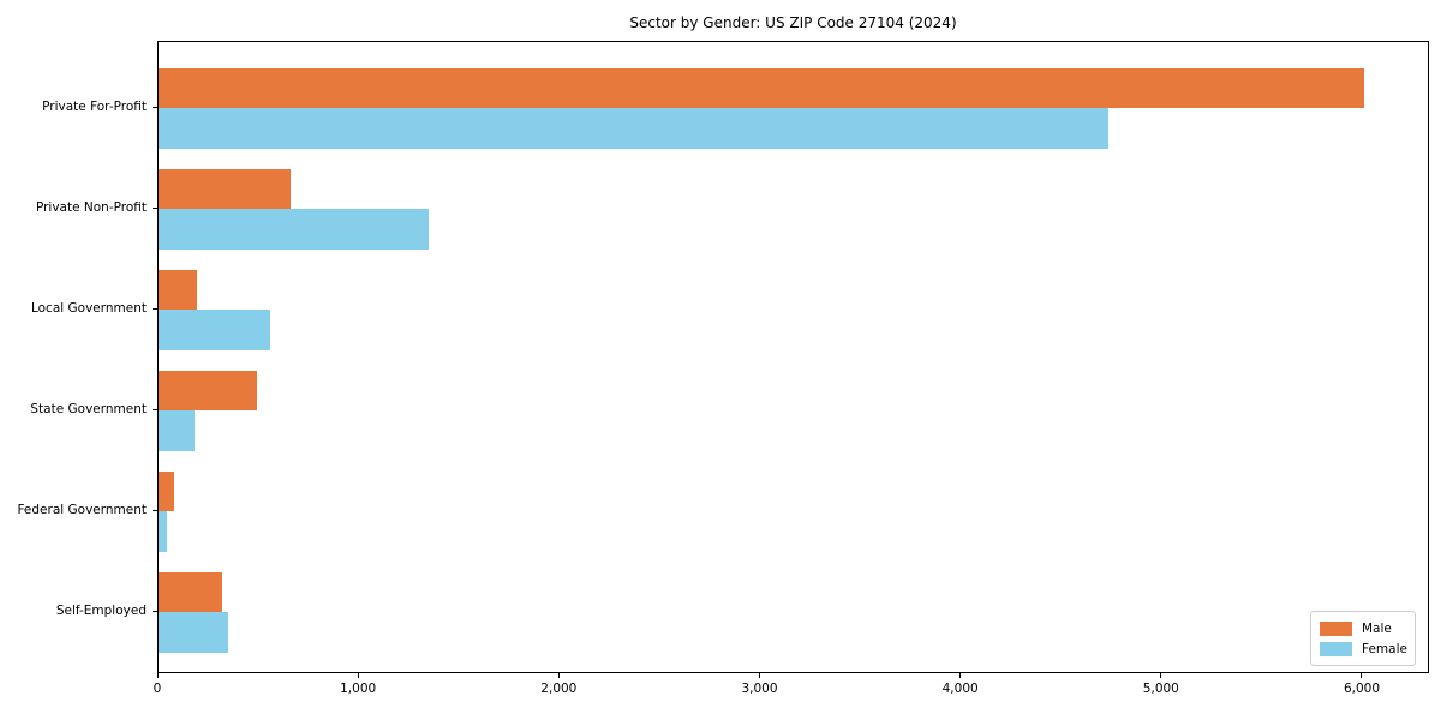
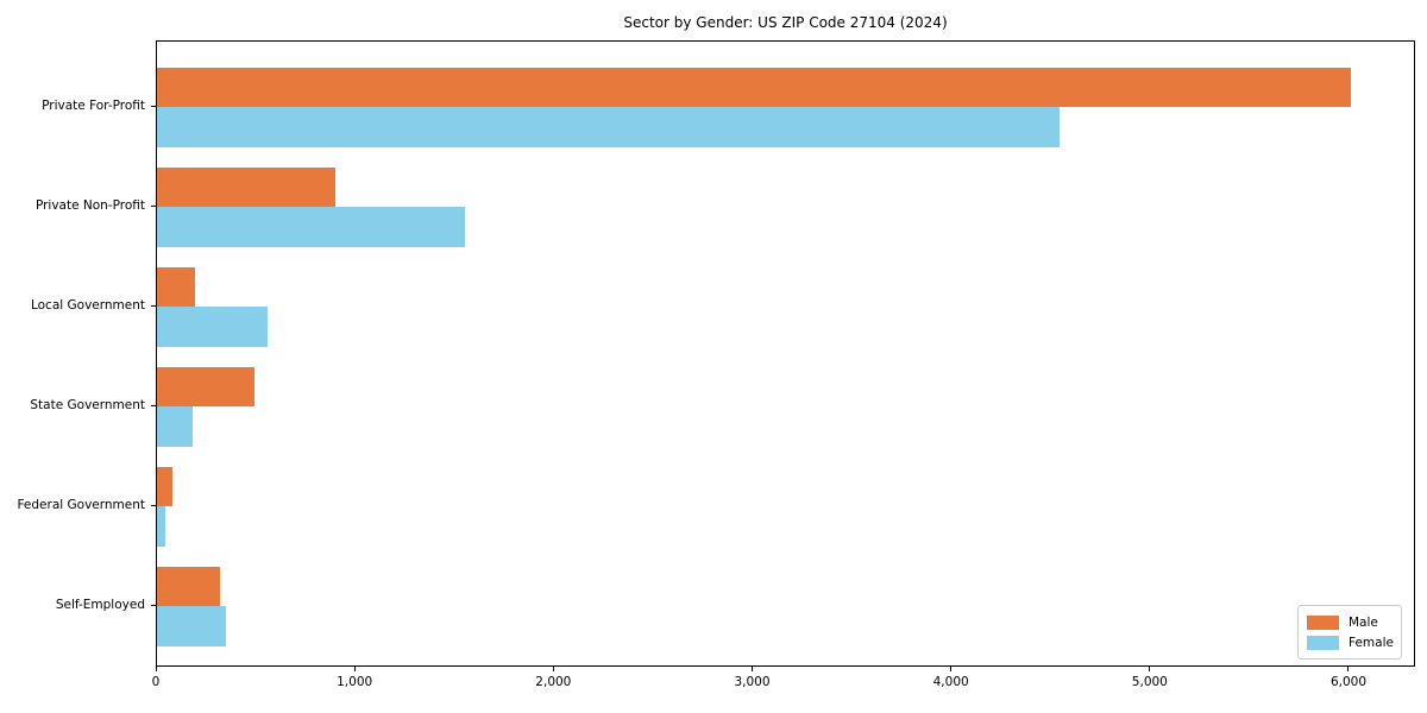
Female/Private For-Profit: 4740 -> 4550
Male/Private Non-Profit: 660 -> 900
Female/Private Non-Profit: 1350 -> 1550
